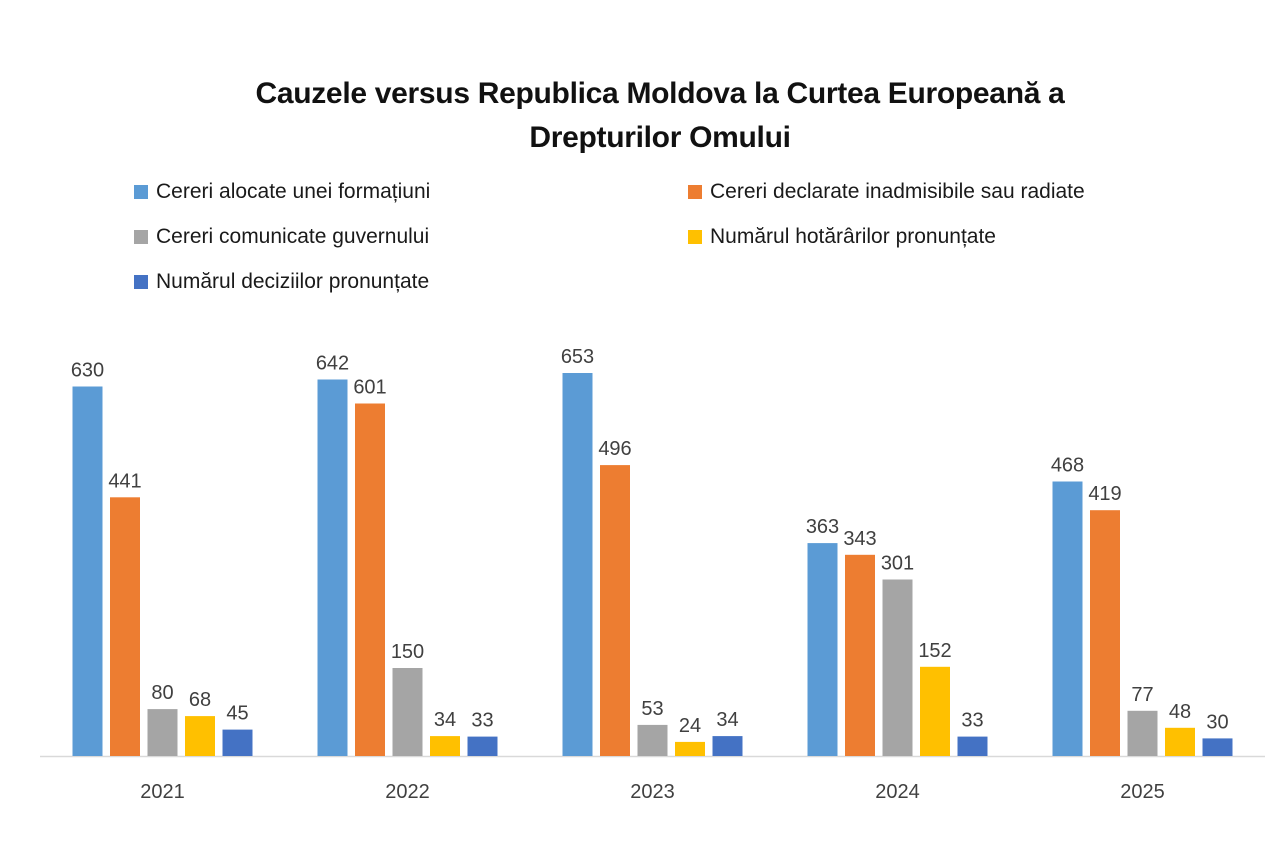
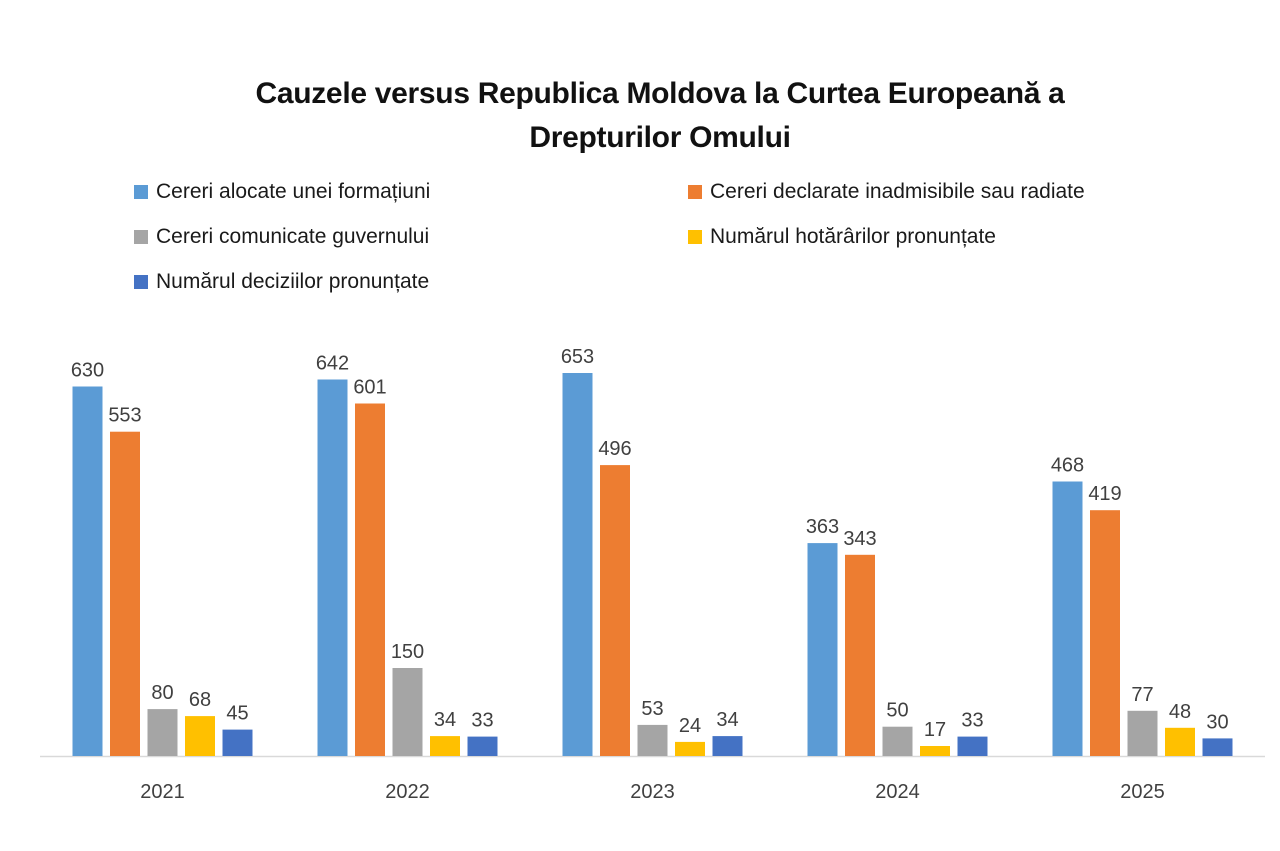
Cereri declarate inadmisibile sau radiate/2021: 441 -> 553
Cereri comunicate guvernului/2024: 301 -> 50
Numărul hotărârilor pronunțate/2024: 152 -> 17
